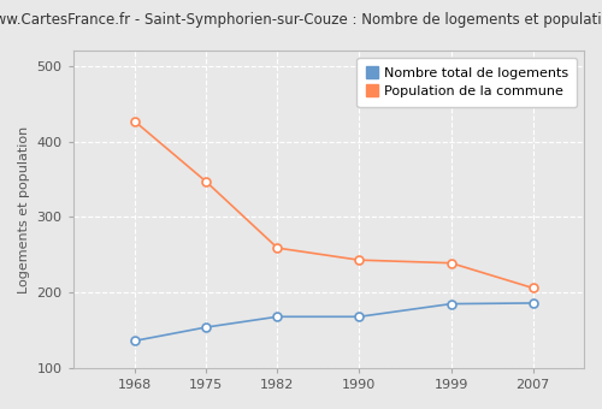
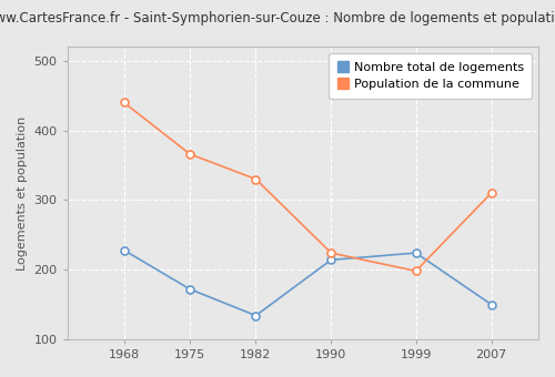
Nombre total de logements/1968: 136 -> 228
Population de la commune/1968: 427 -> 440
Nombre total de logements/1975: 154 -> 172
Population de la commune/1975: 347 -> 366
Nombre total de logements/1982: 168 -> 134
Population de la commune/1982: 259 -> 330
Nombre total de logements/1990: 168 -> 214
Population de la commune/1990: 243 -> 224
Nombre total de logements/1999: 185 -> 224
Population de la commune/1999: 239 -> 198
Nombre total de logements/2007: 186 -> 150
Population de la commune/2007: 206 -> 310
